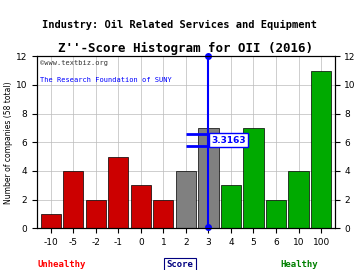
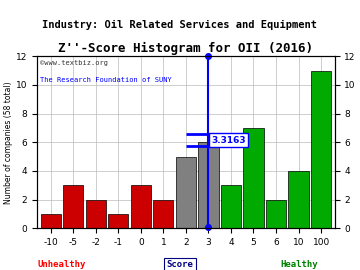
-5: 4 -> 3
-1: 5 -> 1
2: 4 -> 5
3: 7 -> 6
